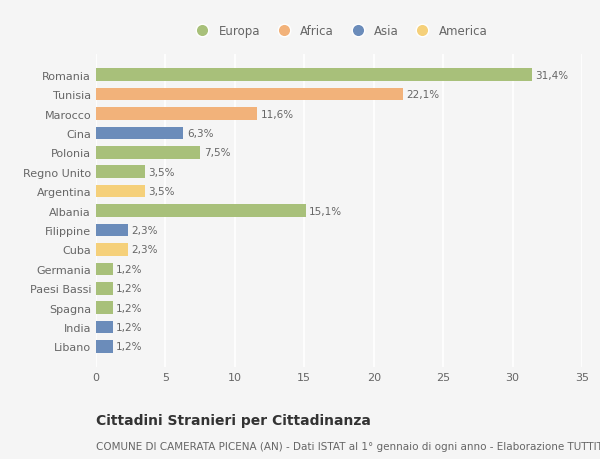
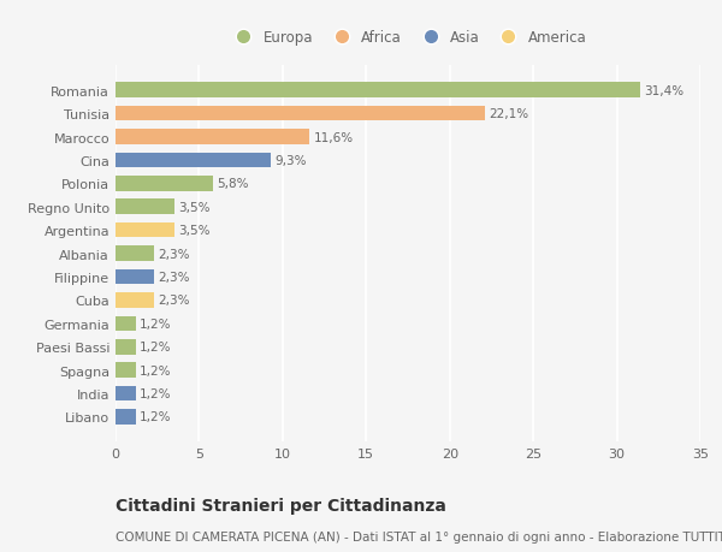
Cina: 6,3% -> 9,3%
Polonia: 7,5% -> 5,8%
Albania: 15,1% -> 2,3%
